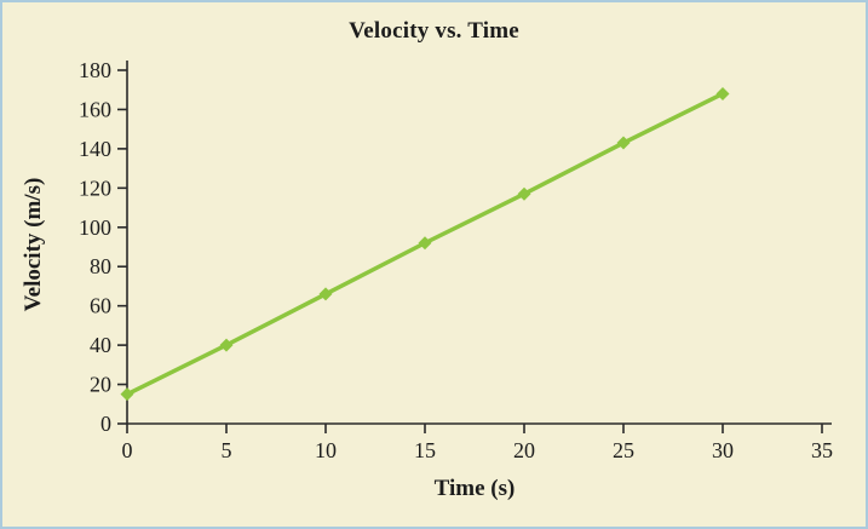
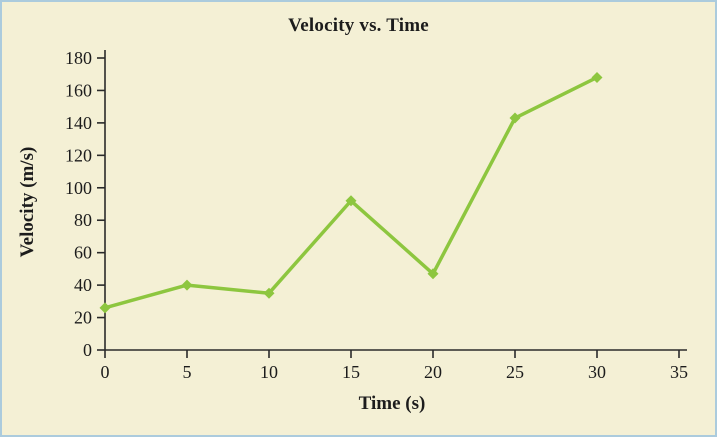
0: 15 -> 26
10: 66 -> 35
20: 117 -> 47
